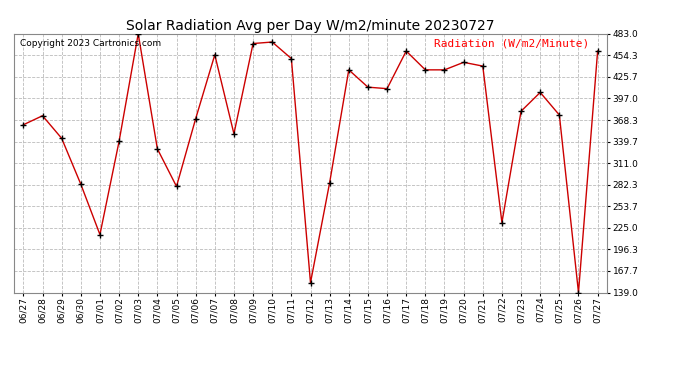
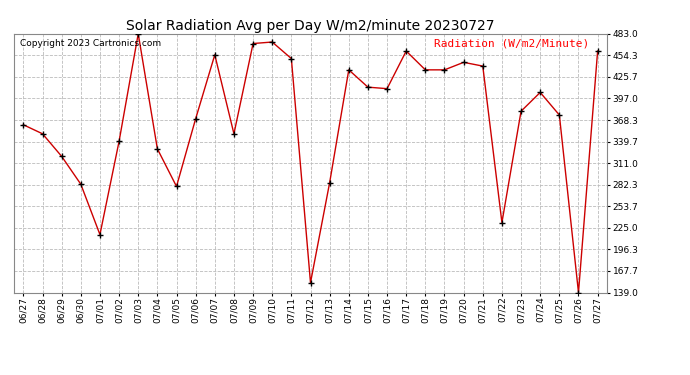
06/28: 374 -> 350
06/29: 344 -> 320
